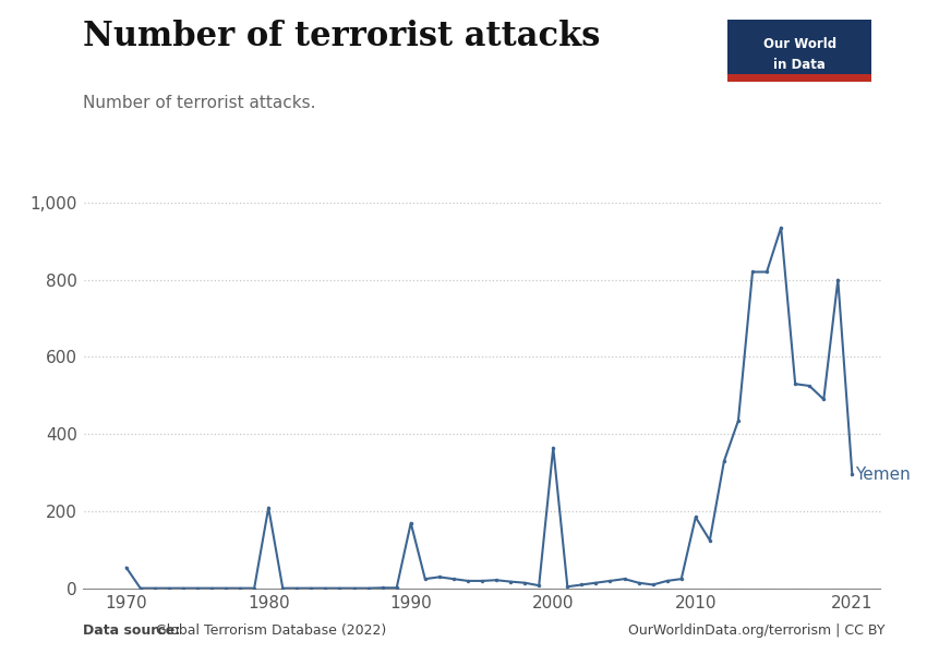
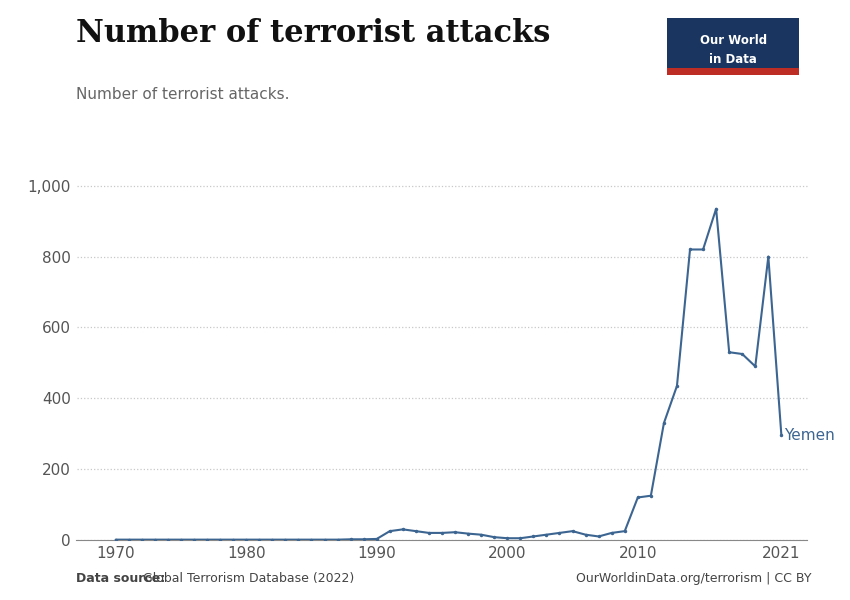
1970: 55 -> 1
1980: 210 -> 1
1990: 170 -> 3
2000: 365 -> 5
2010: 185 -> 120
